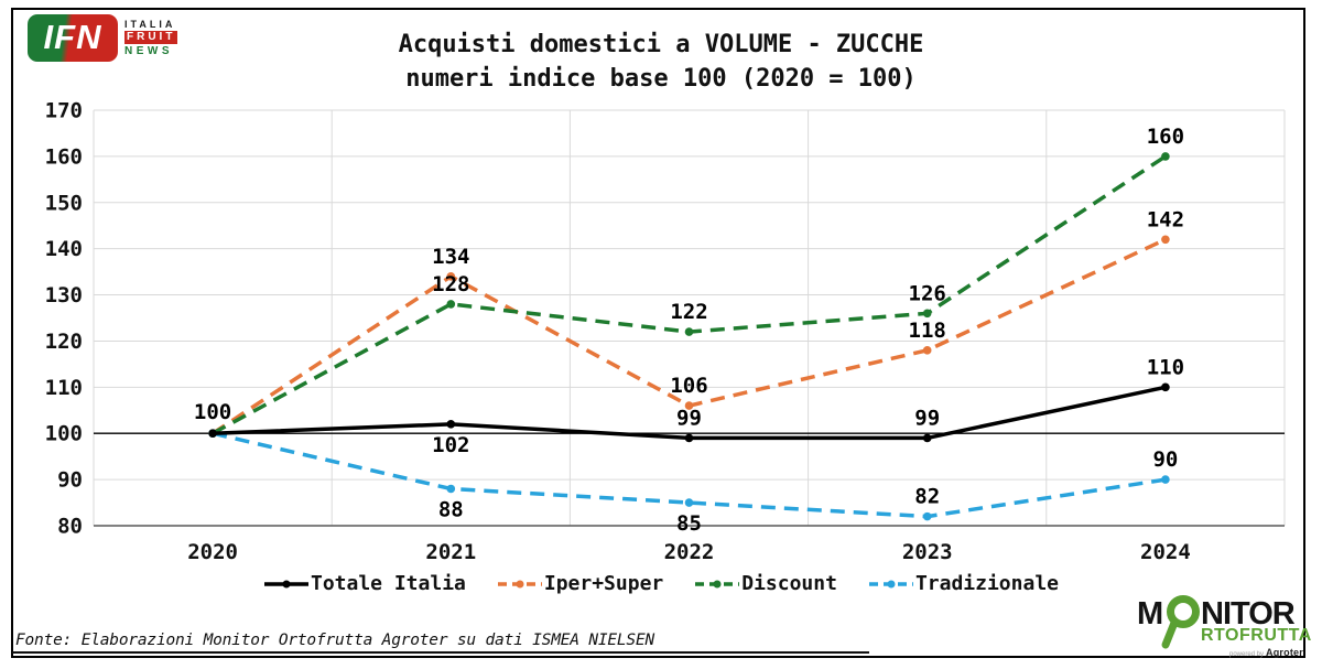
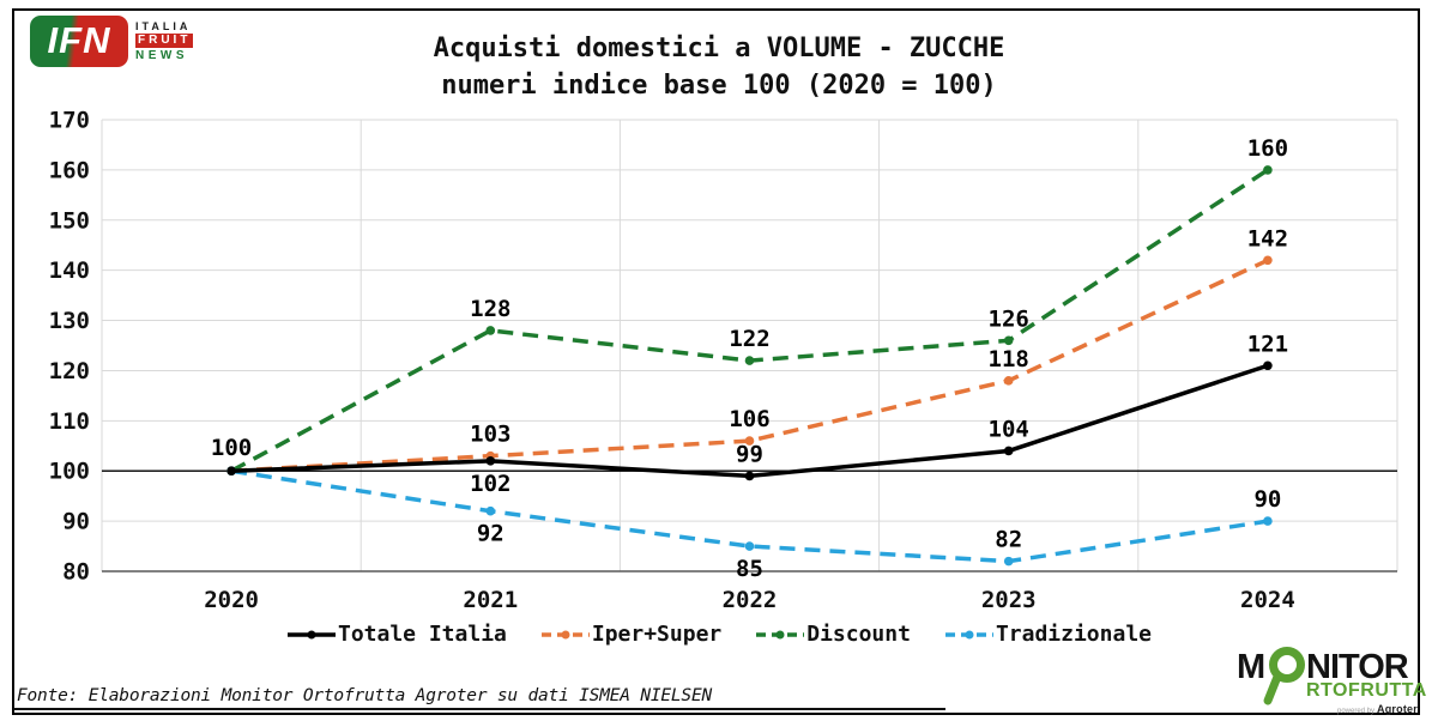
Iper+Super/2021: 134 -> 103
Tradizionale/2021: 88 -> 92
Totale Italia/2023: 99 -> 104
Totale Italia/2024: 110 -> 121
